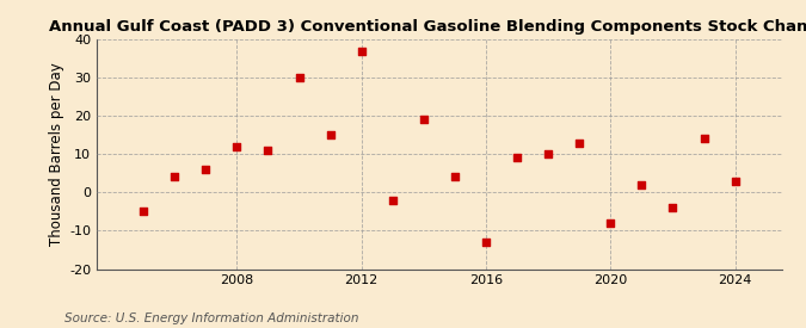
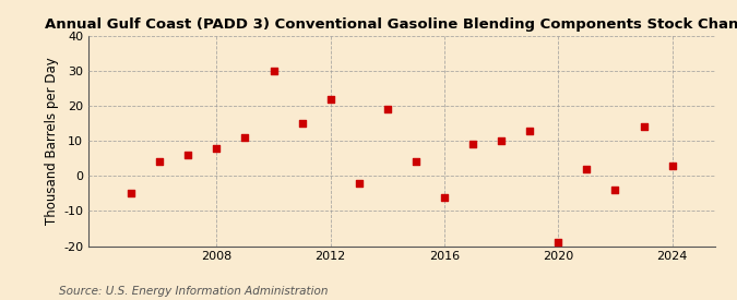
2008: 12 -> 8
2012: 37 -> 22
2016: -13 -> -6
2020: -8 -> -19
